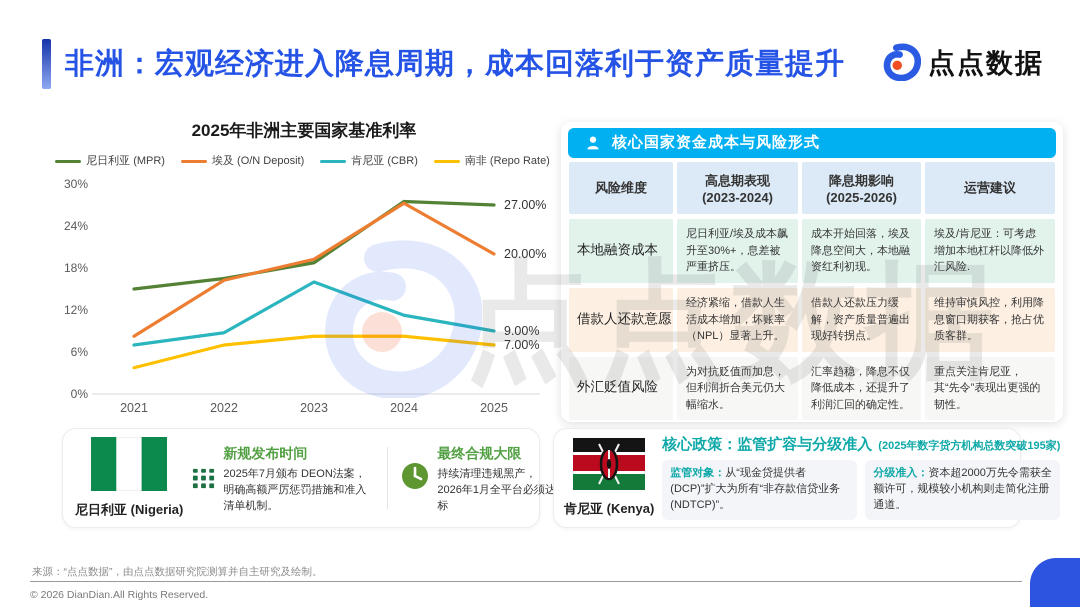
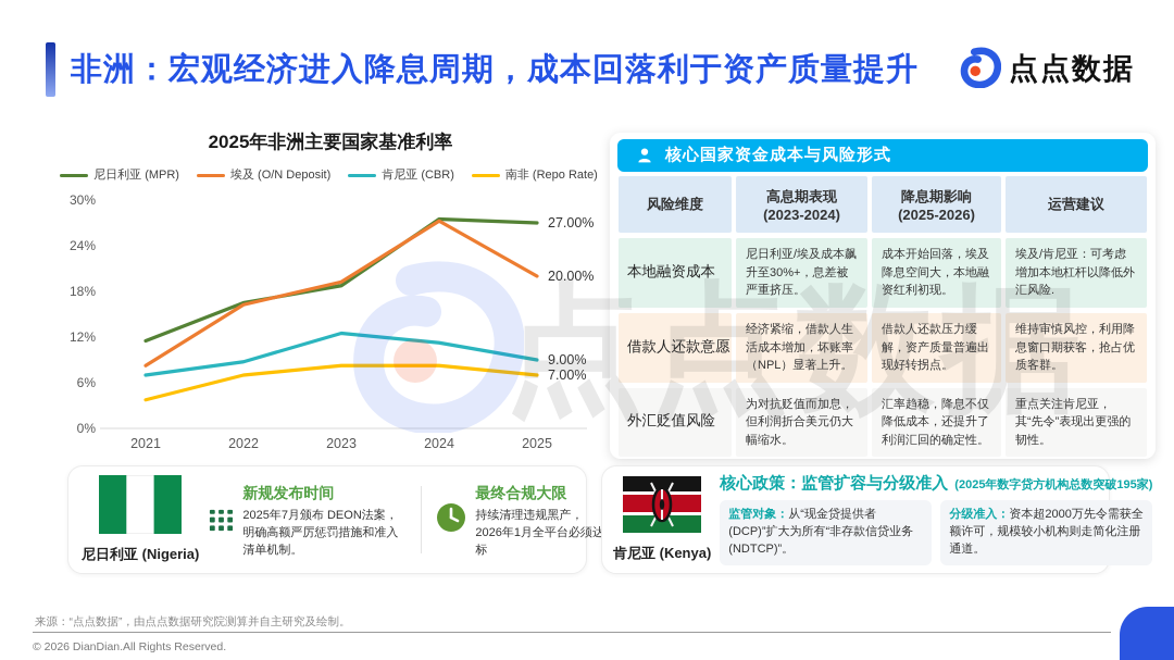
尼日利亚 (MPR)/2021: 15% -> 12%
肯尼亚 (CBR)/2023: 16% -> 12%
